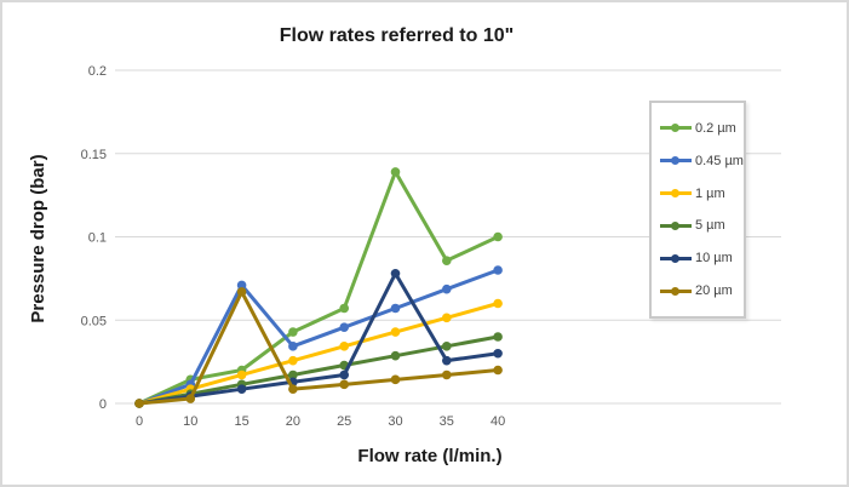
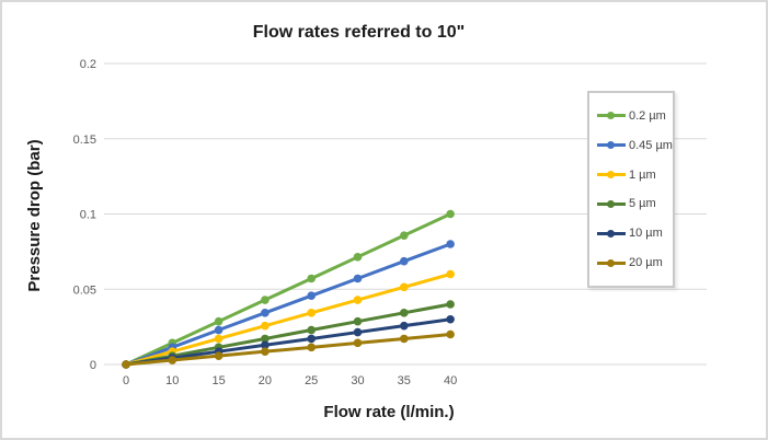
0.2 µm/15: 0.020 -> 0.029
0.45 µm/15: 0.071 -> 0.023
20 µm/15: 0.067 -> 0.006
0.2 µm/30: 0.139 -> 0.071
10 µm/30: 0.078 -> 0.021
